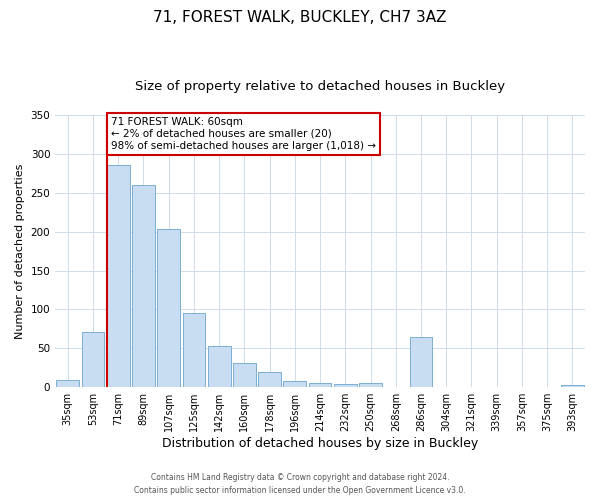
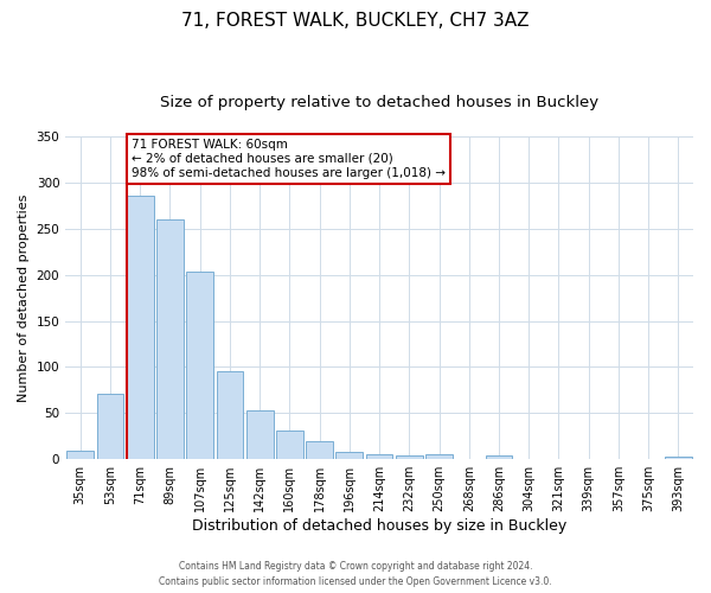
286sqm: 64 -> 4
